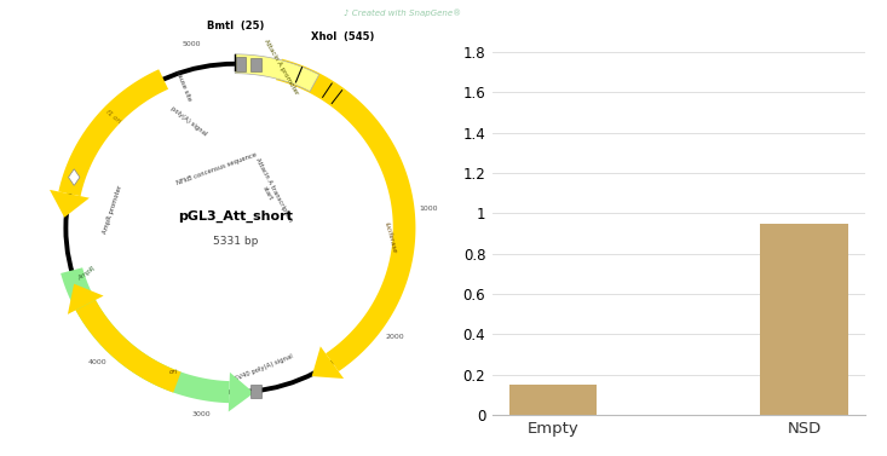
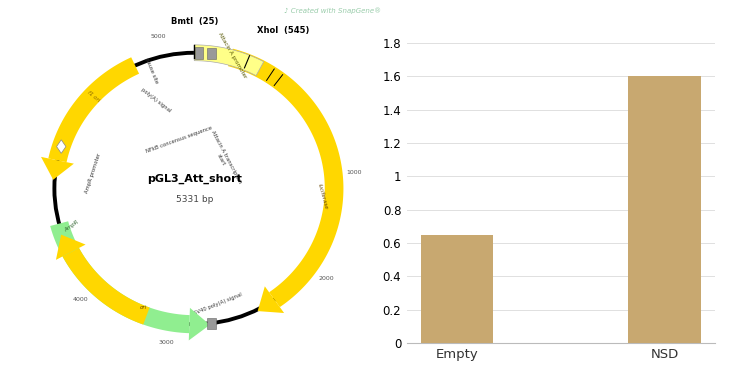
Empty: 0.15 -> 0.65
NSD: 0.95 -> 1.60
